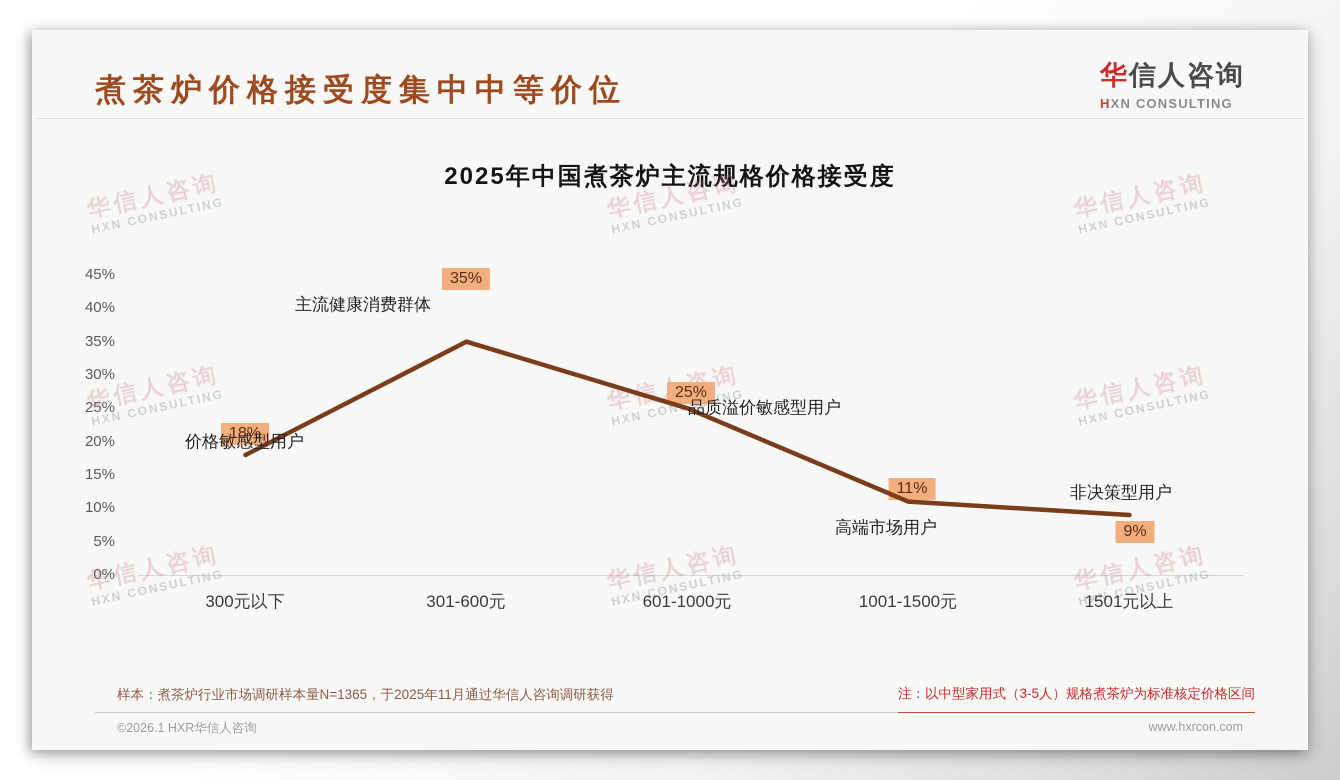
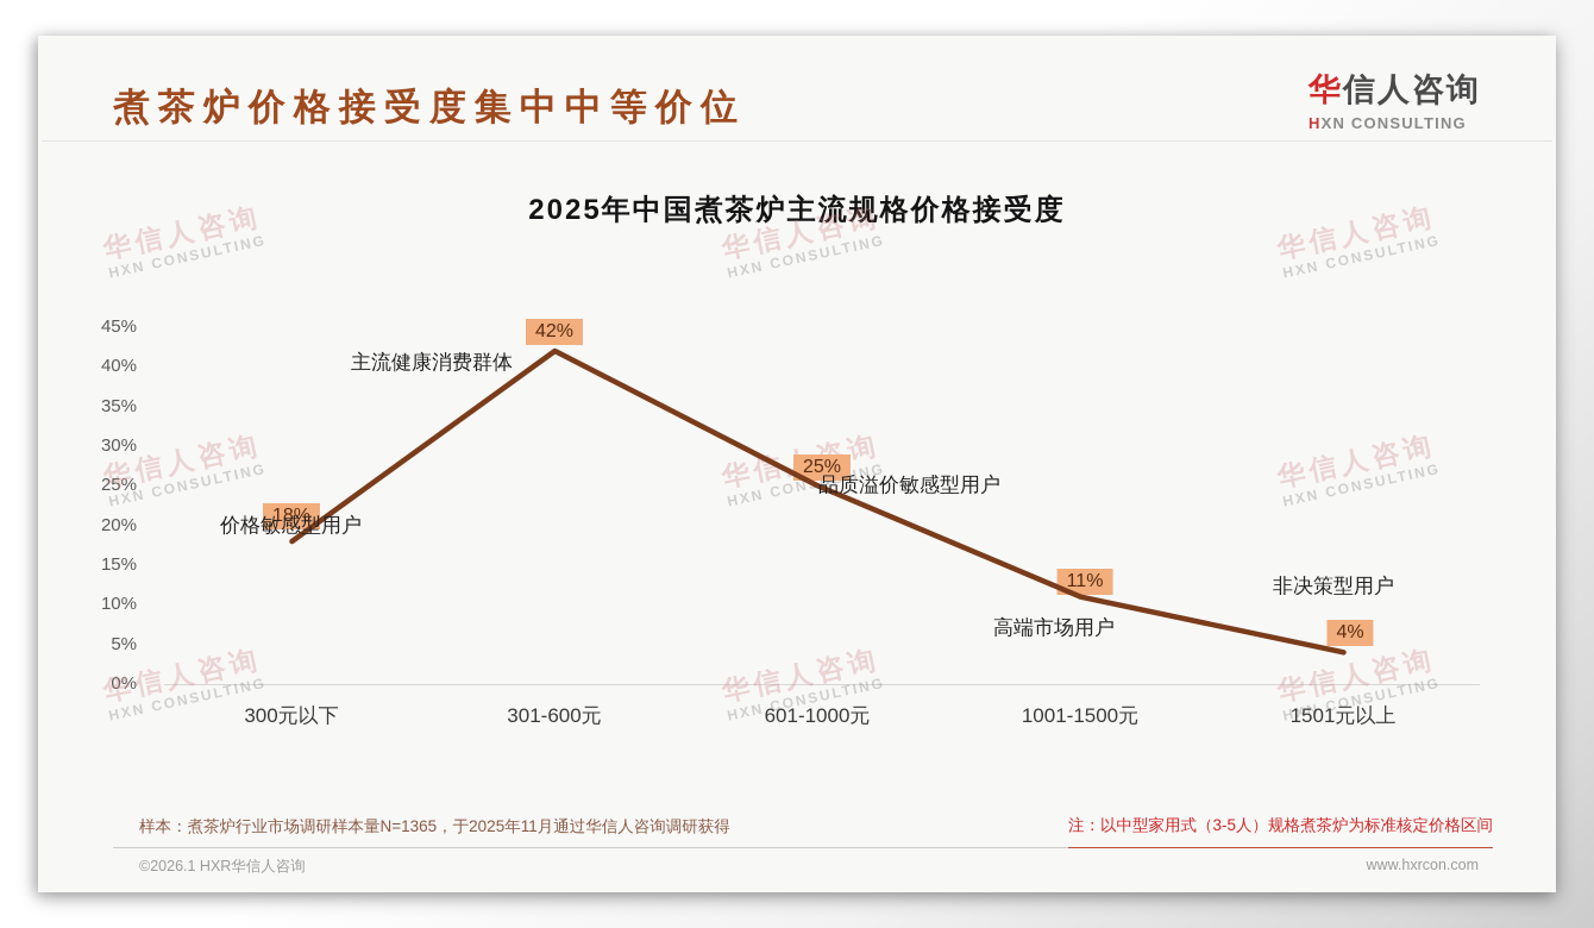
301-600元: 35% -> 42%
1501元以上: 9% -> 4%
